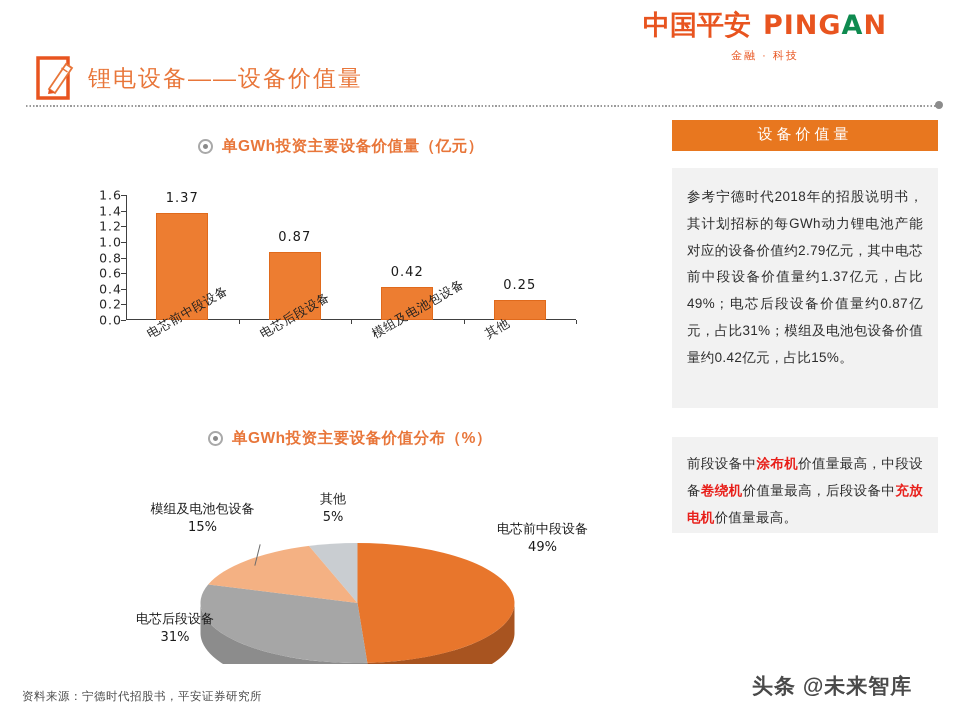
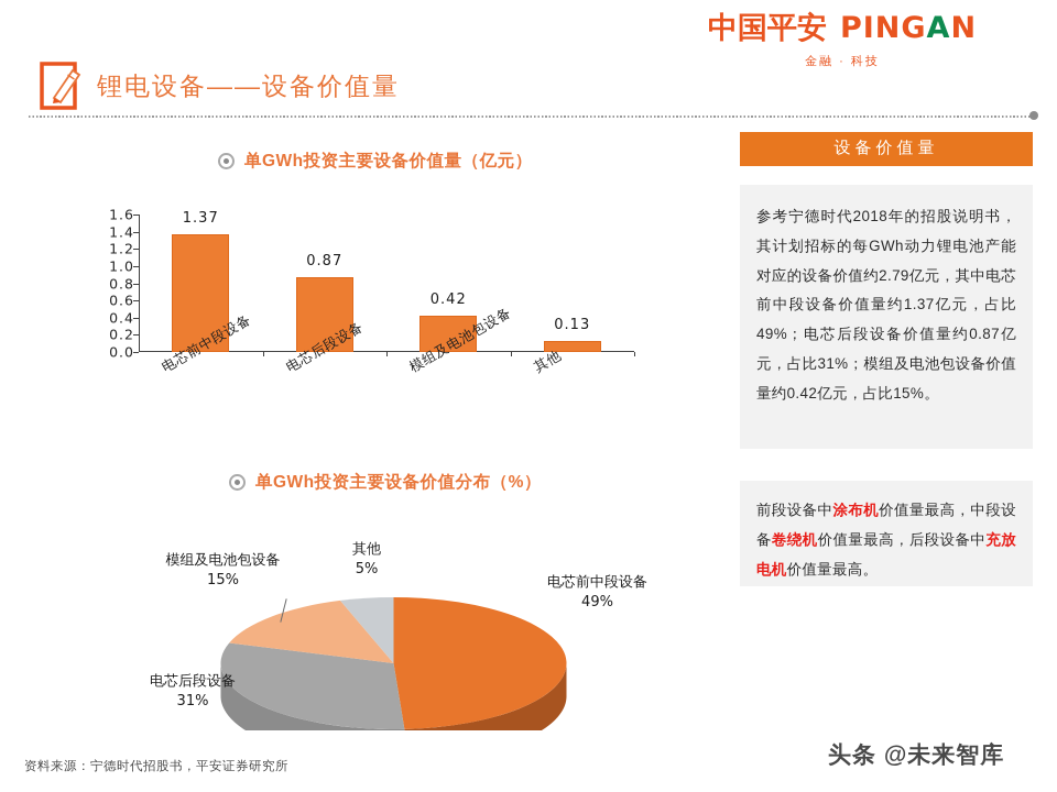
单GWh投资主要设备价值量（亿元）/其他: 0.25 -> 0.13
